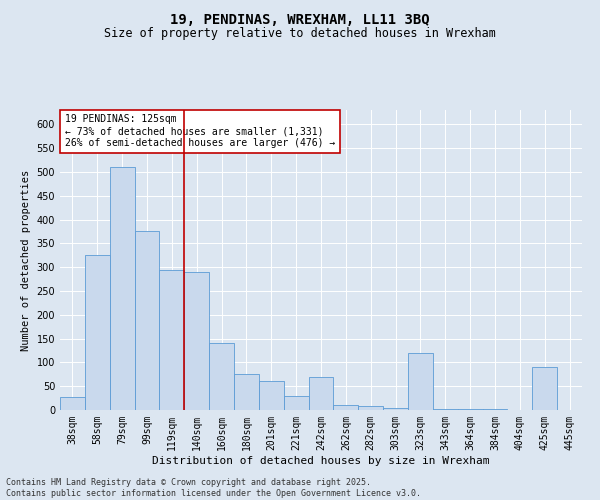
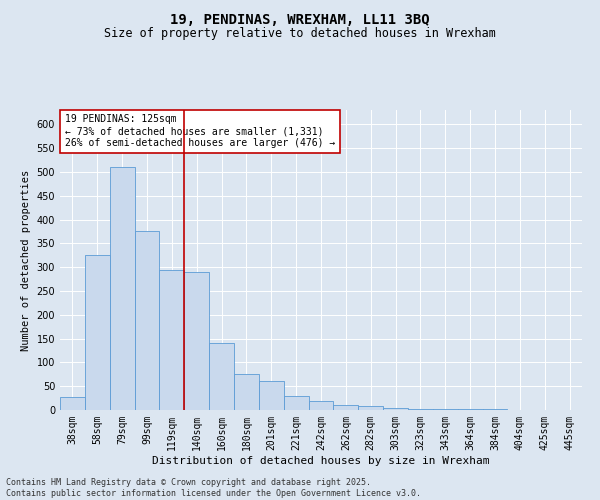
242sqm: 70 -> 18
323sqm: 120 -> 3
425sqm: 90 -> 1
